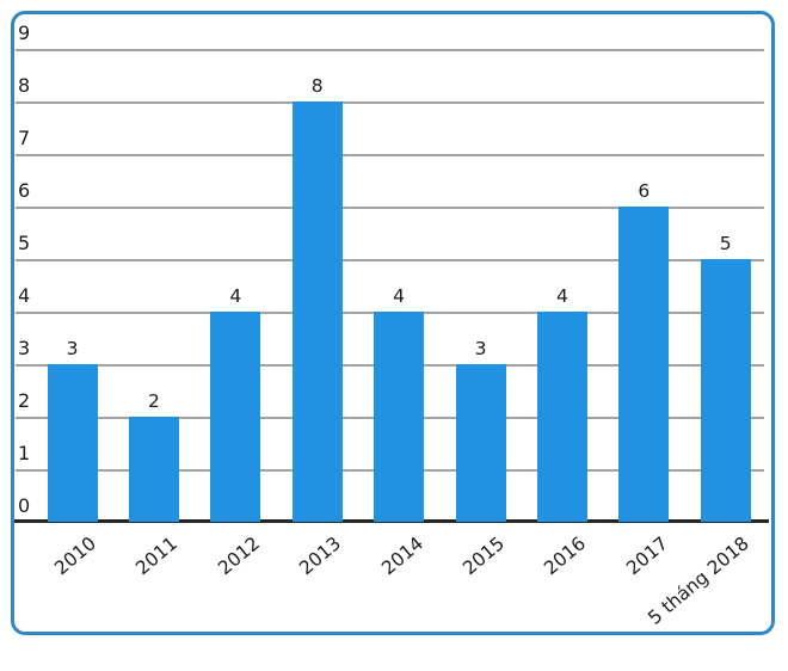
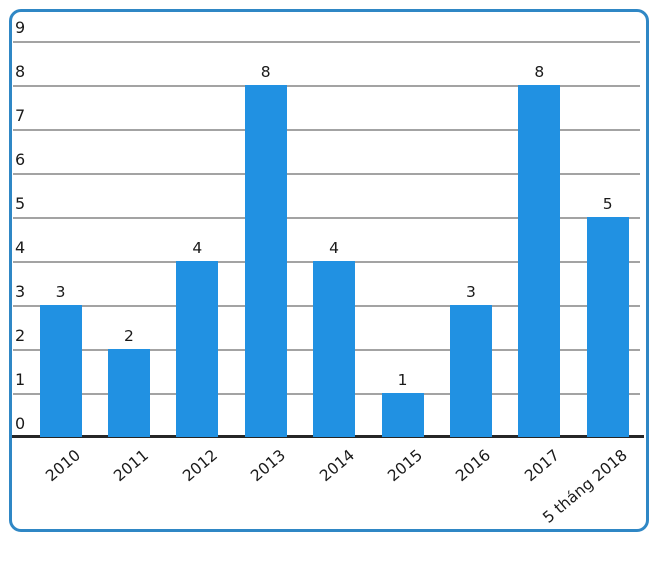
2015: 3 -> 1
2016: 4 -> 3
2017: 6 -> 8
